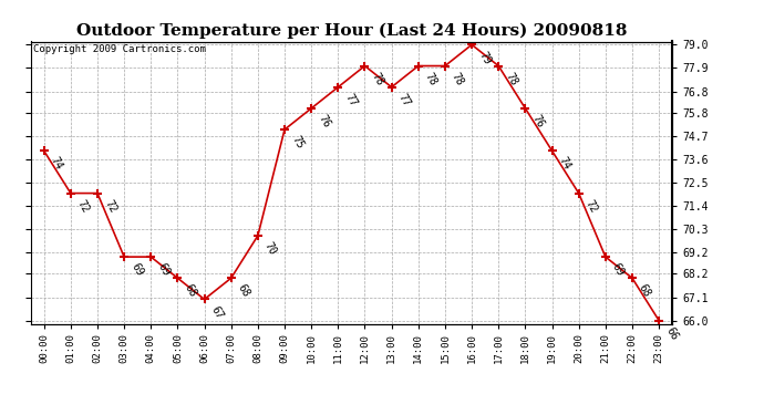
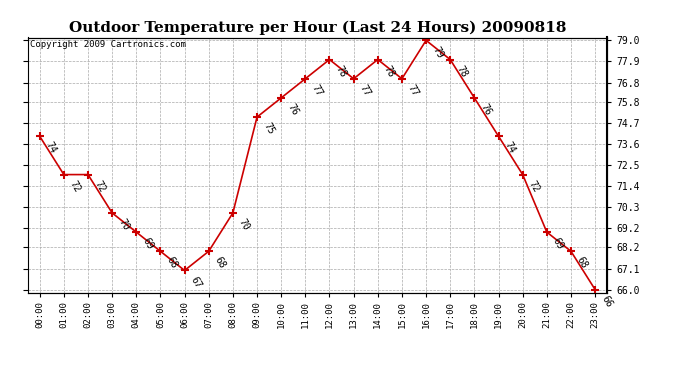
03:00: 69 -> 70
15:00: 78 -> 77
